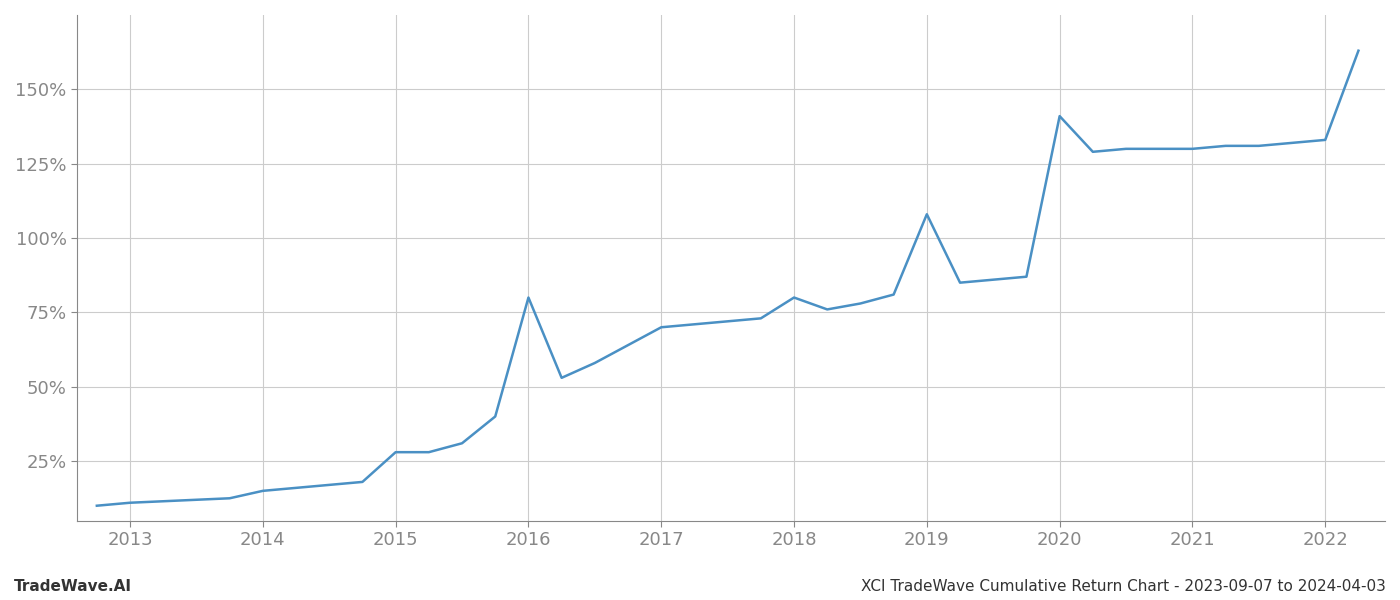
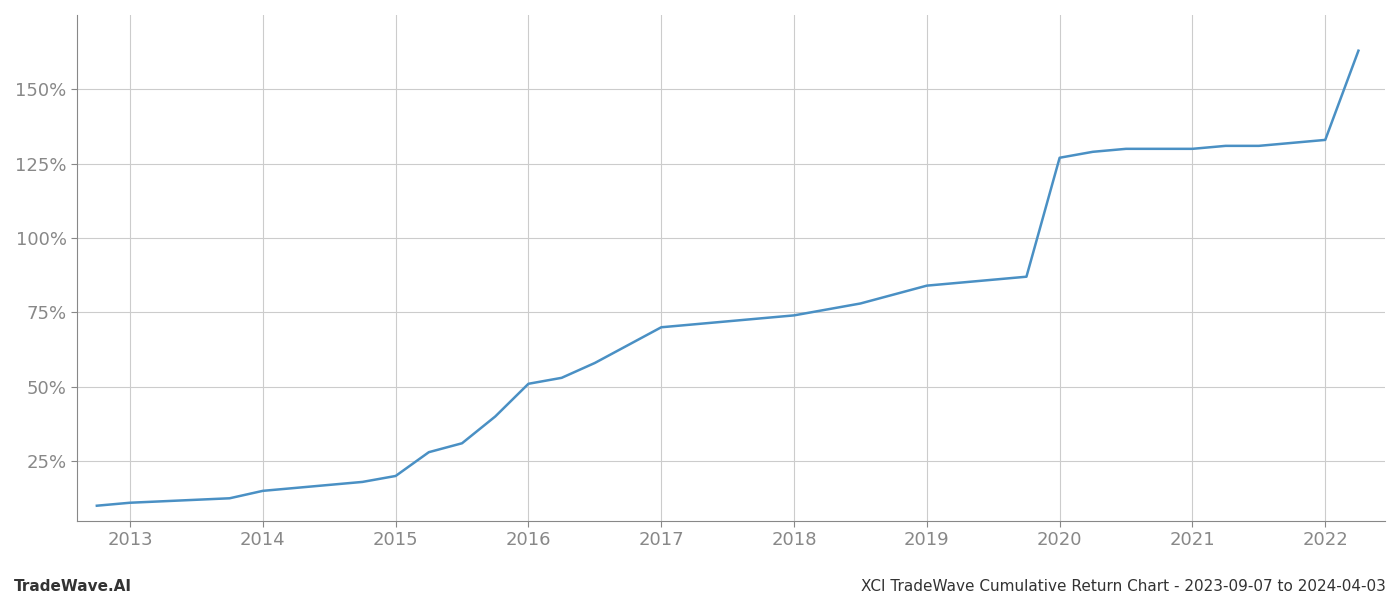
2015: 28.0% -> 20.0%
2016: 80.0% -> 51.0%
2018: 80.0% -> 74.0%
2019: 108.0% -> 84.0%
2020: 141.0% -> 127.0%
